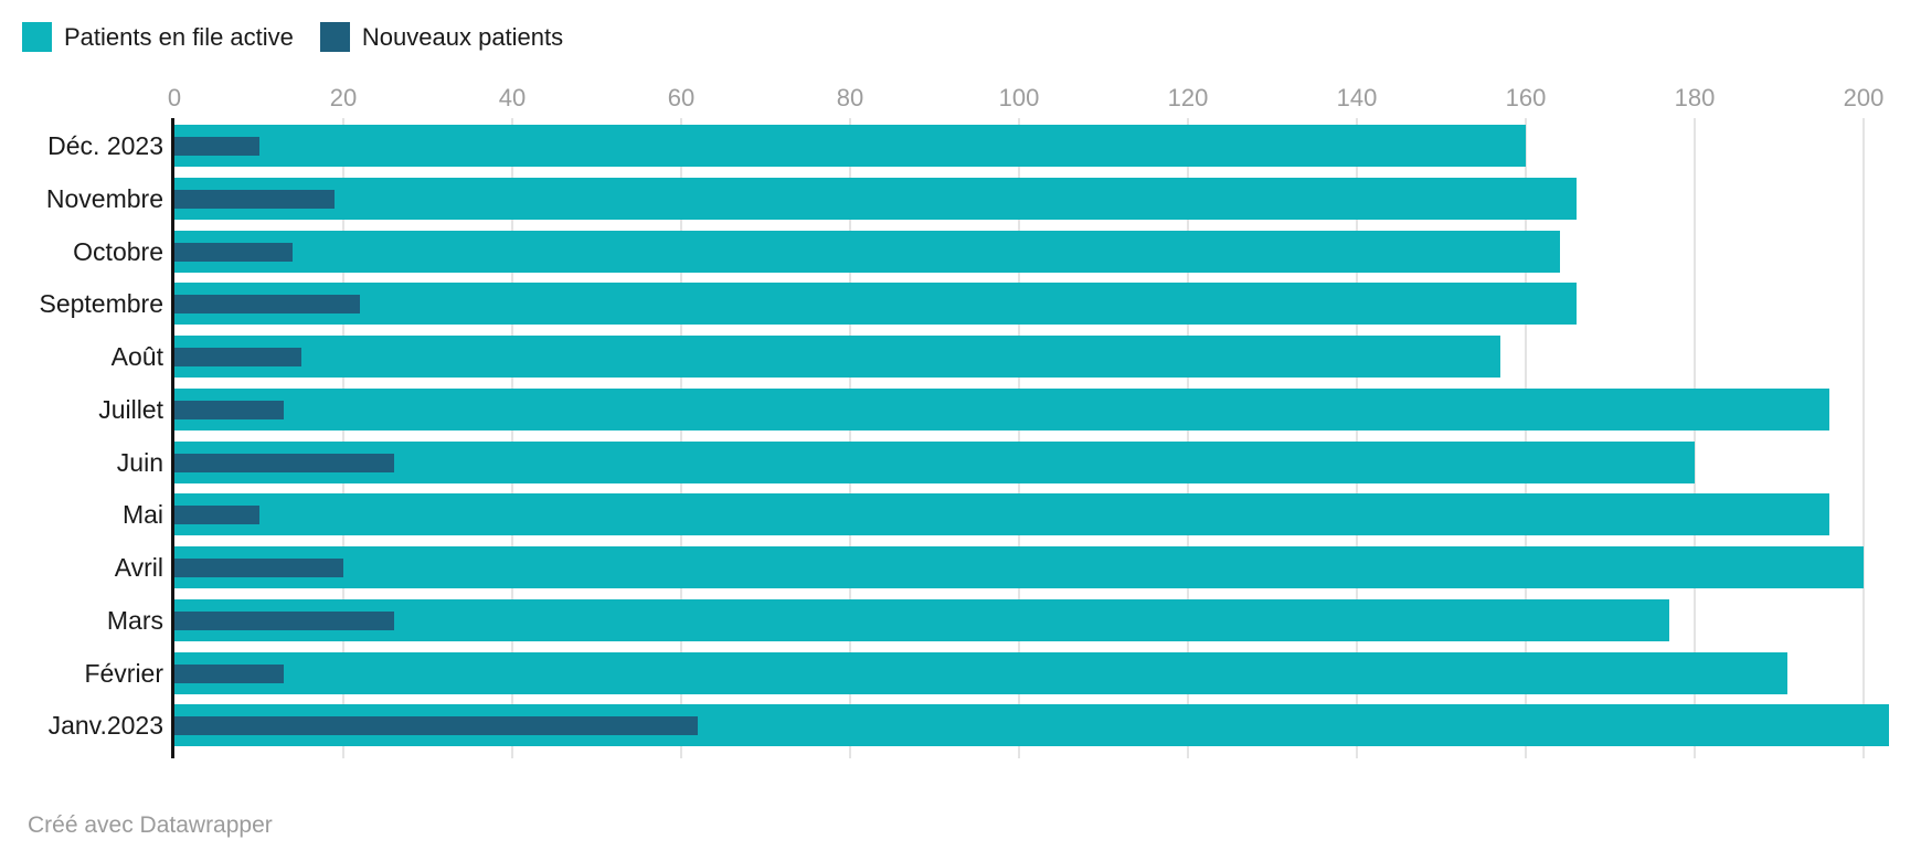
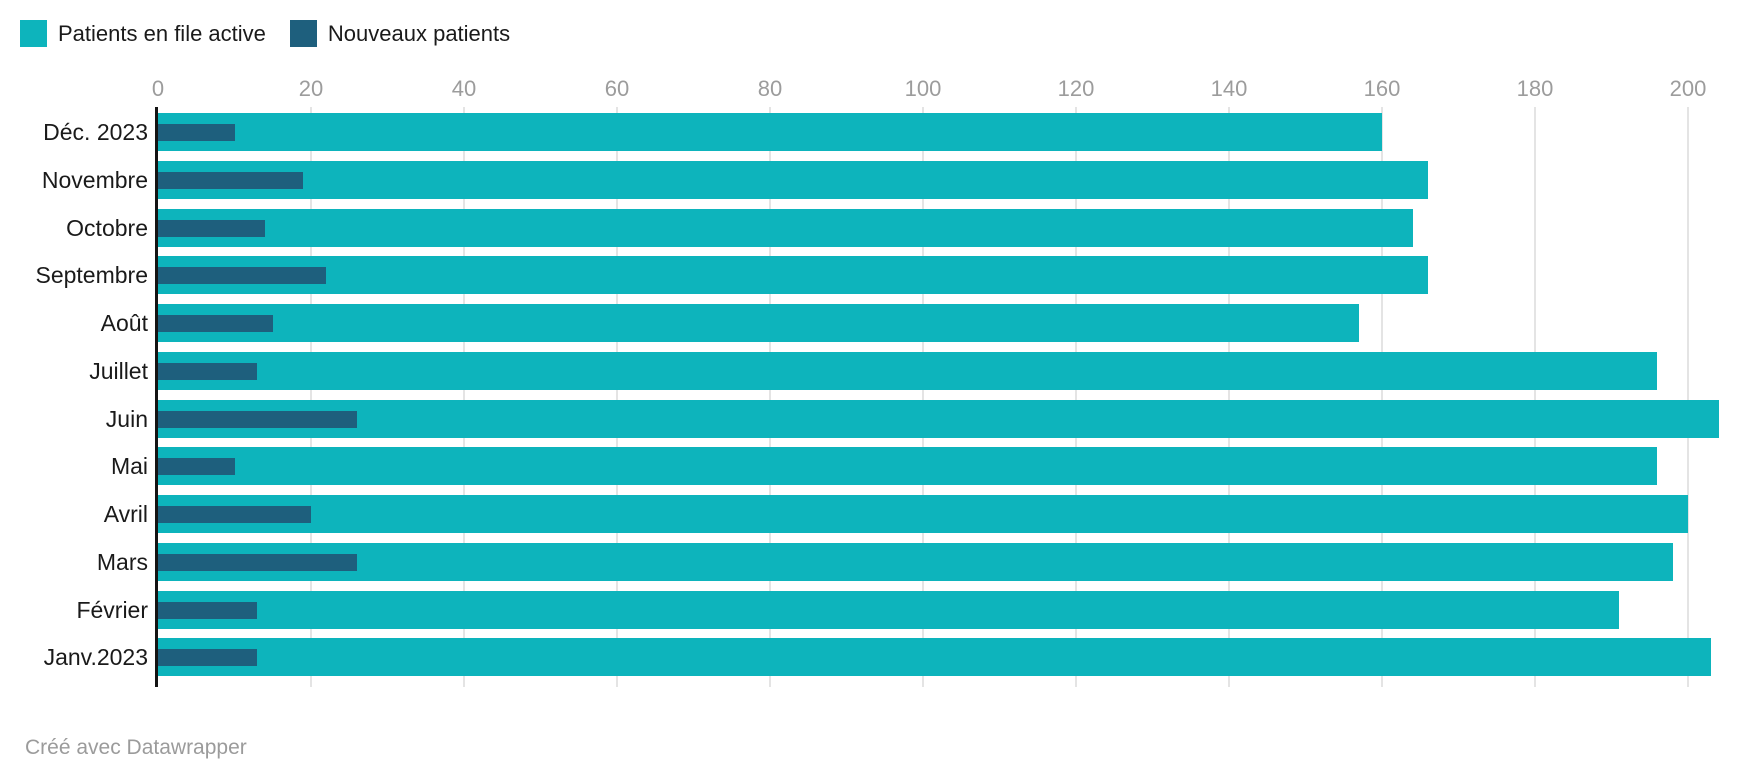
Patients en file active/Juin: 180 -> 204
Patients en file active/Mars: 177 -> 198
Nouveaux patients/Janv.2023: 62 -> 13
